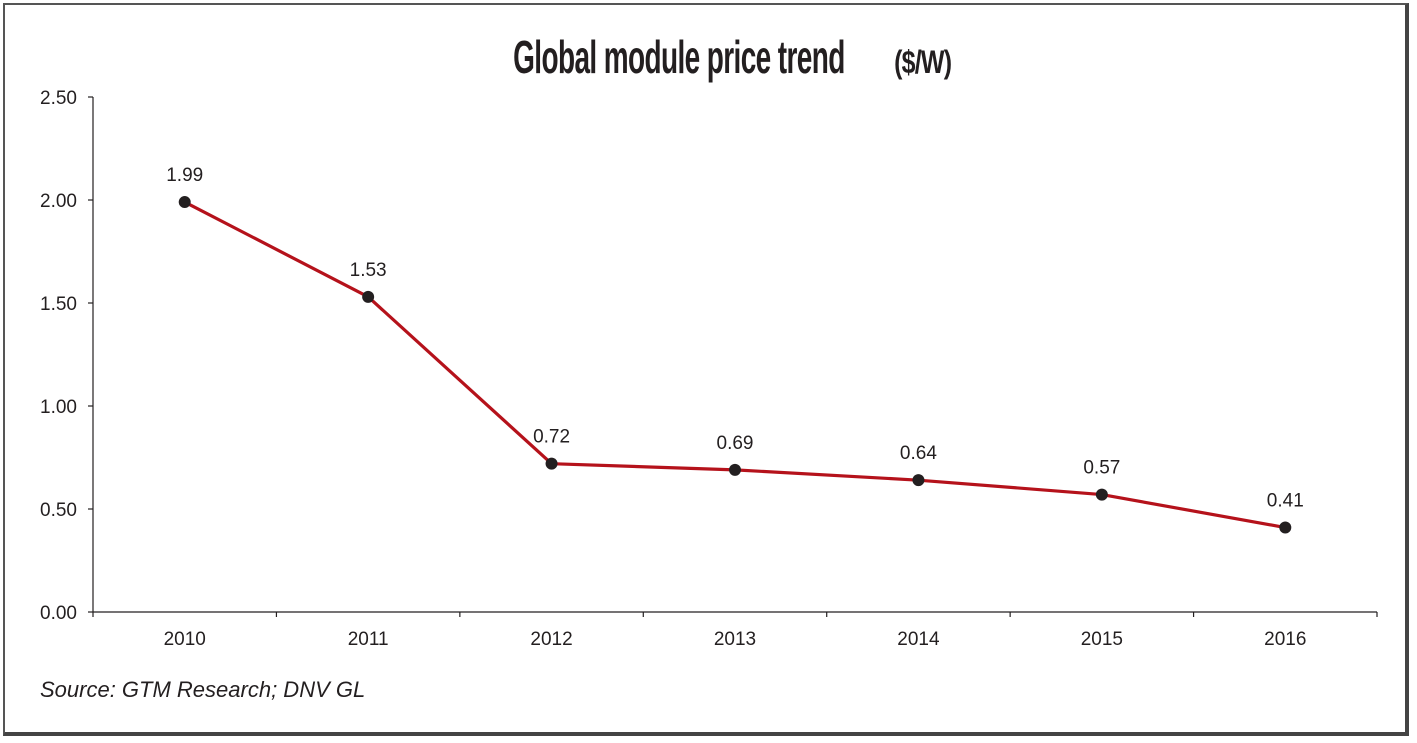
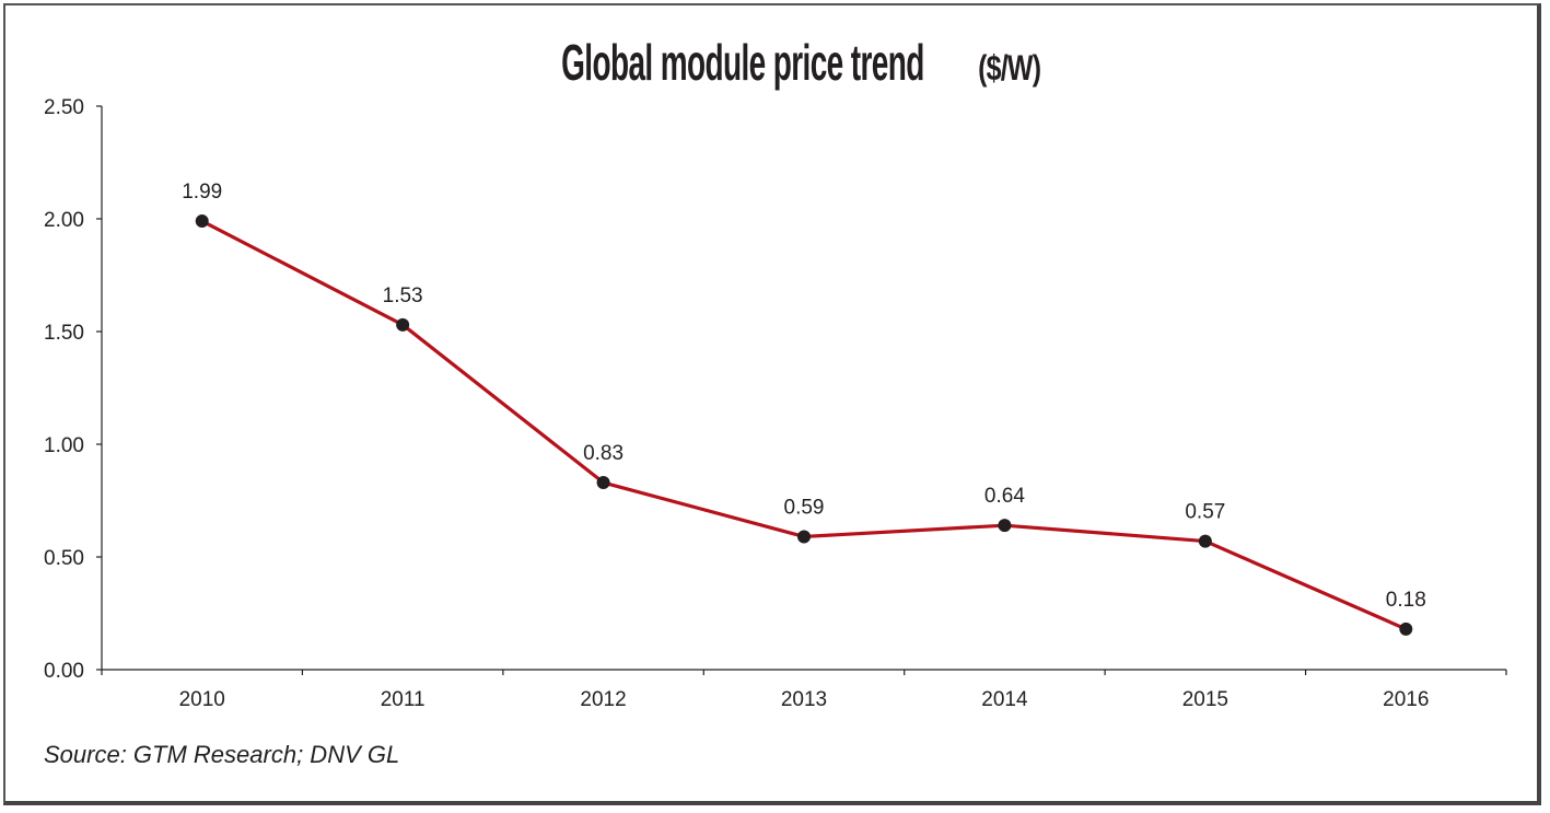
2012: 0.72 -> 0.83
2013: 0.69 -> 0.59
2016: 0.41 -> 0.18
